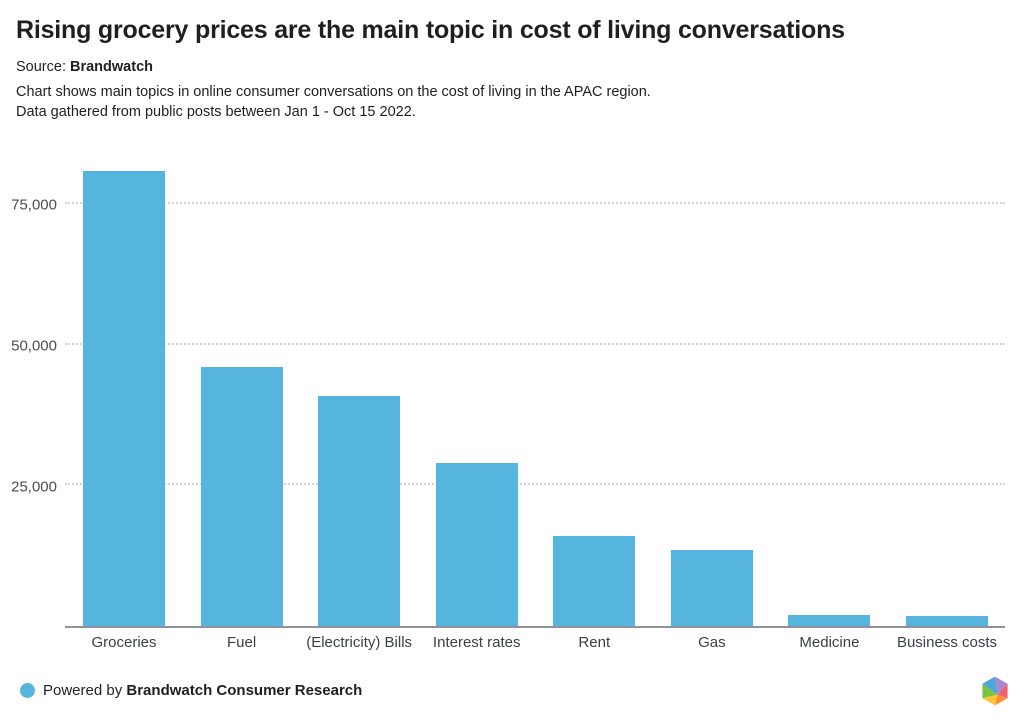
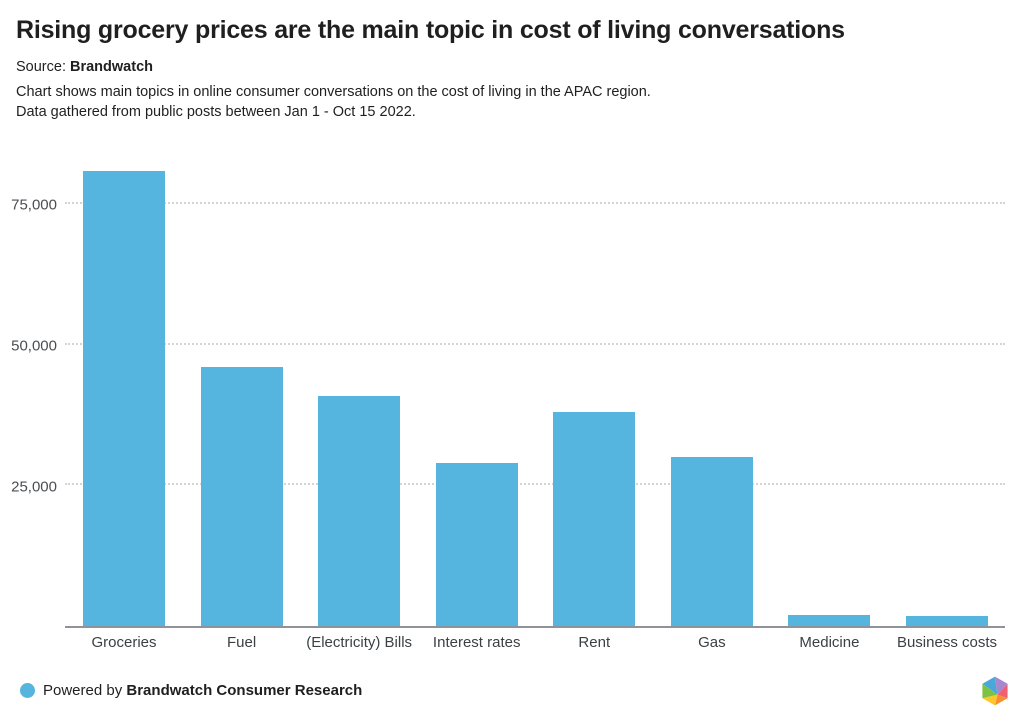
Rent: 16000 -> 38000
Gas: 14000 -> 30000
